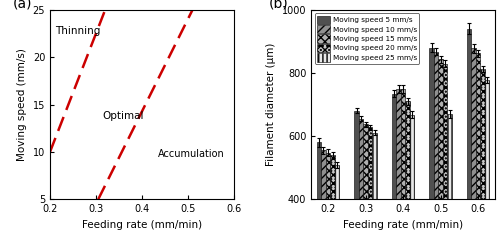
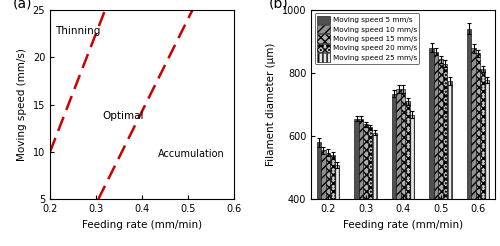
Moving speed 5 mm/s/0.3: 680 -> 655
Moving speed 25 mm/s/0.5: 670 -> 775
